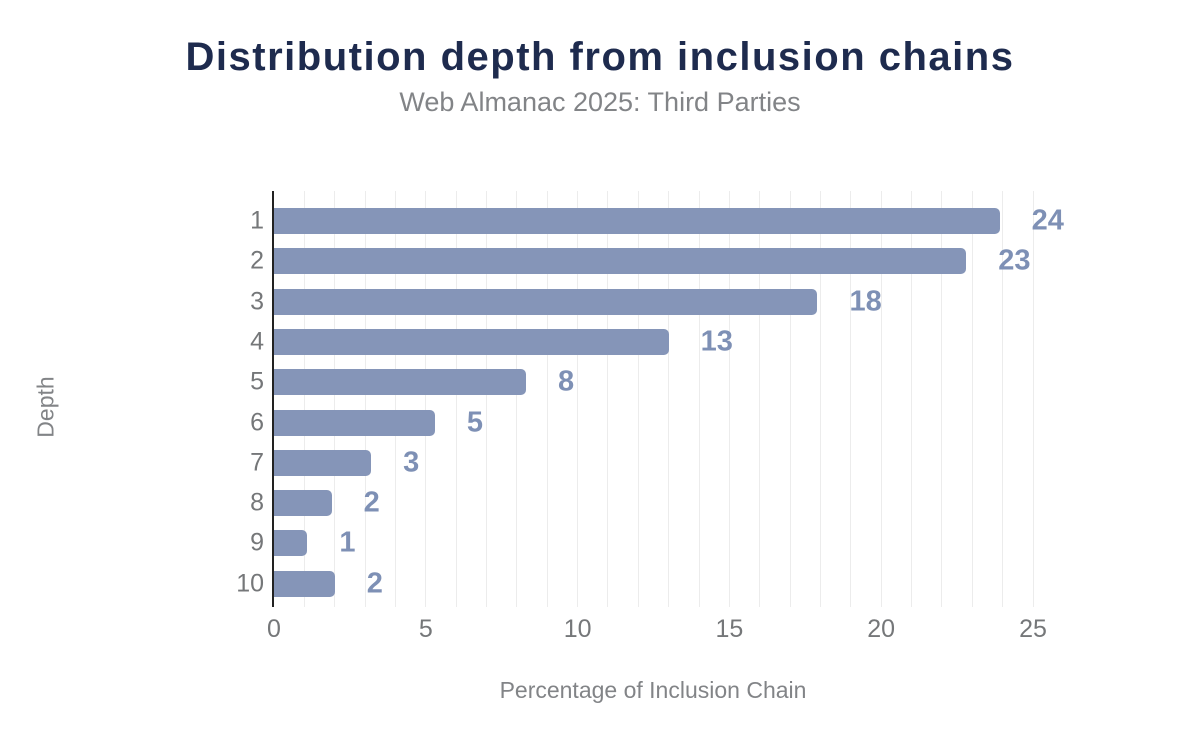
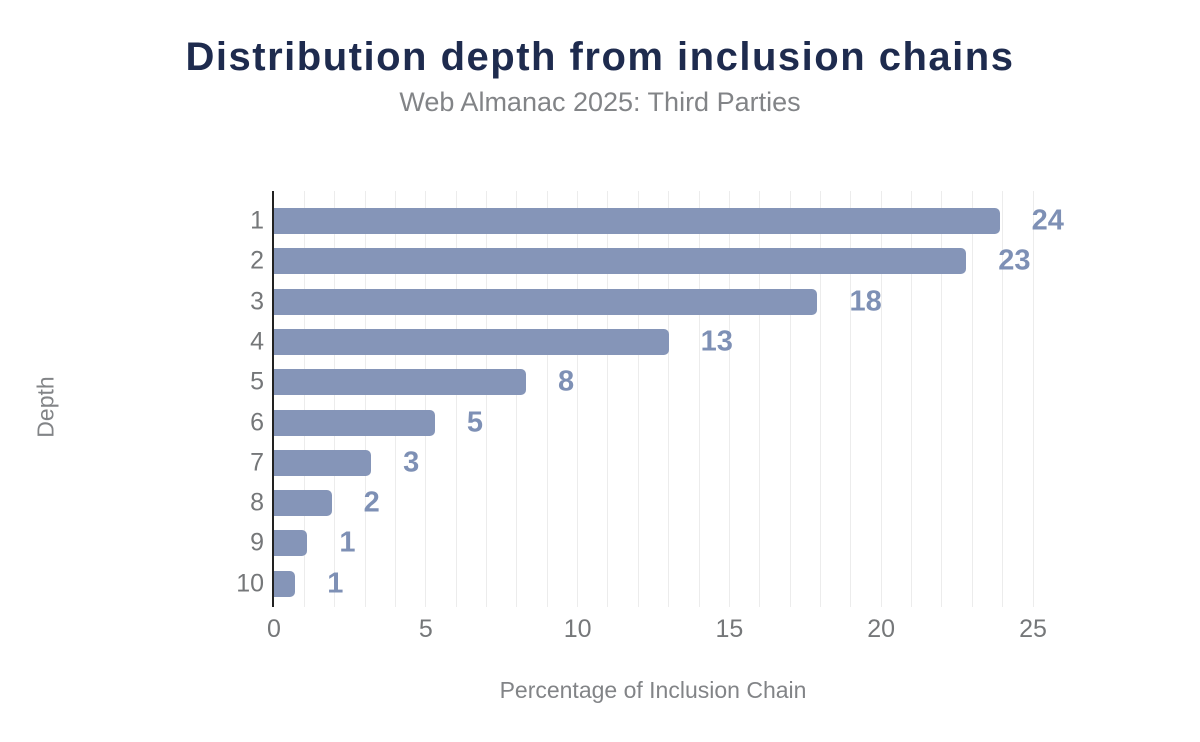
10: 2 -> 1
